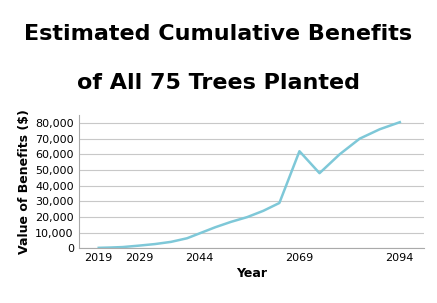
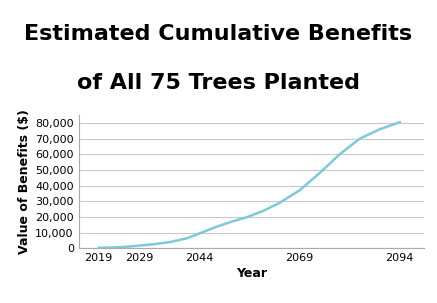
2069: 62,000 -> 37,000
